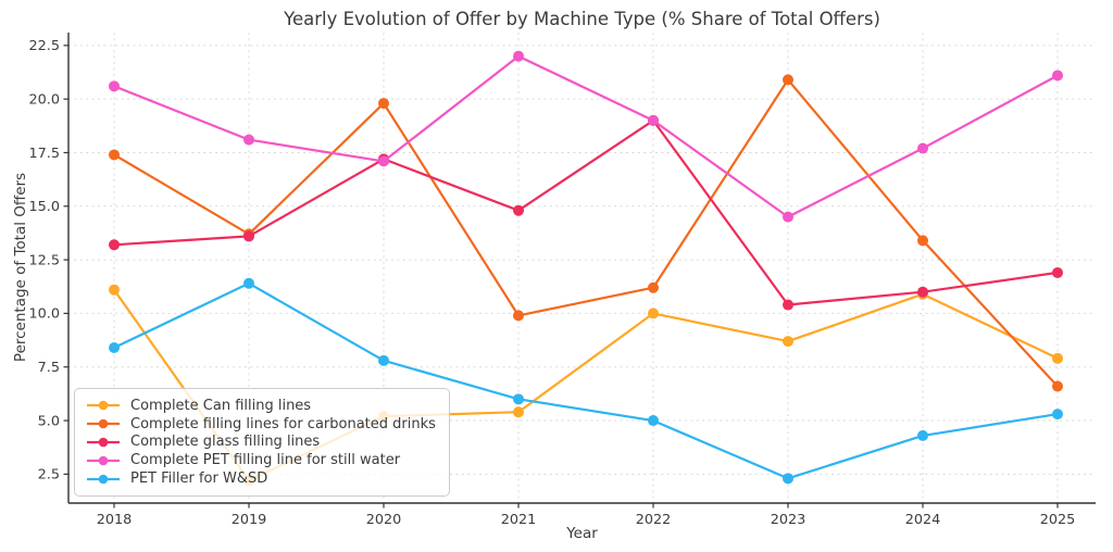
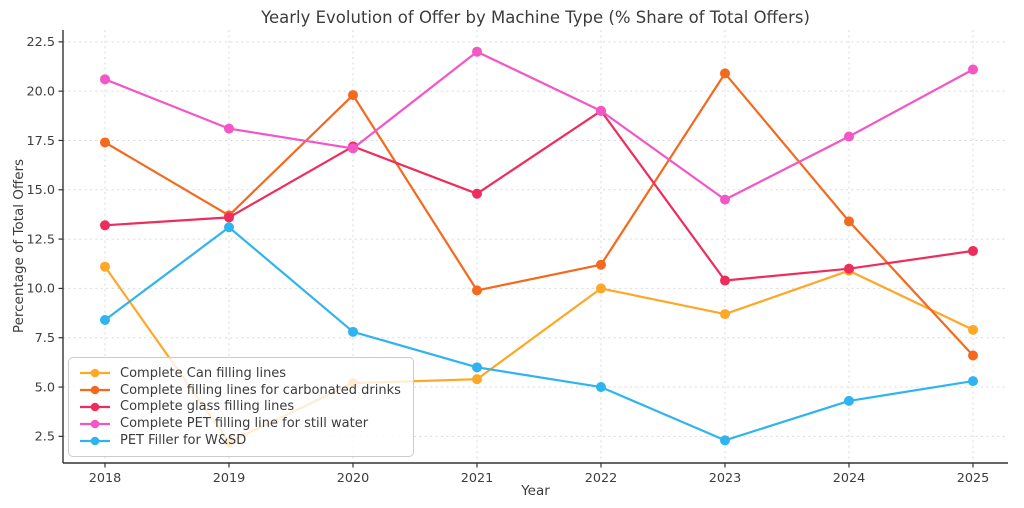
PET Filler for W&SD/2019: 11.4 -> 13.1
